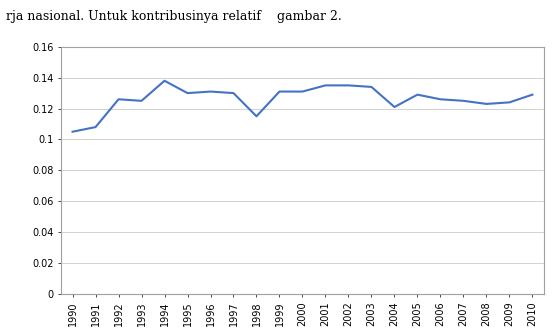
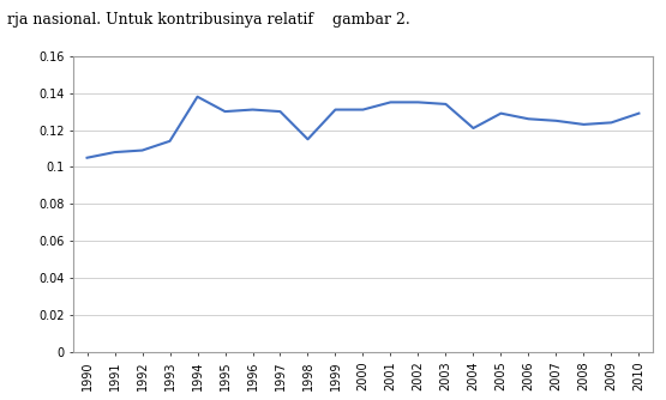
1992: 0.126 -> 0.109
1993: 0.125 -> 0.114
